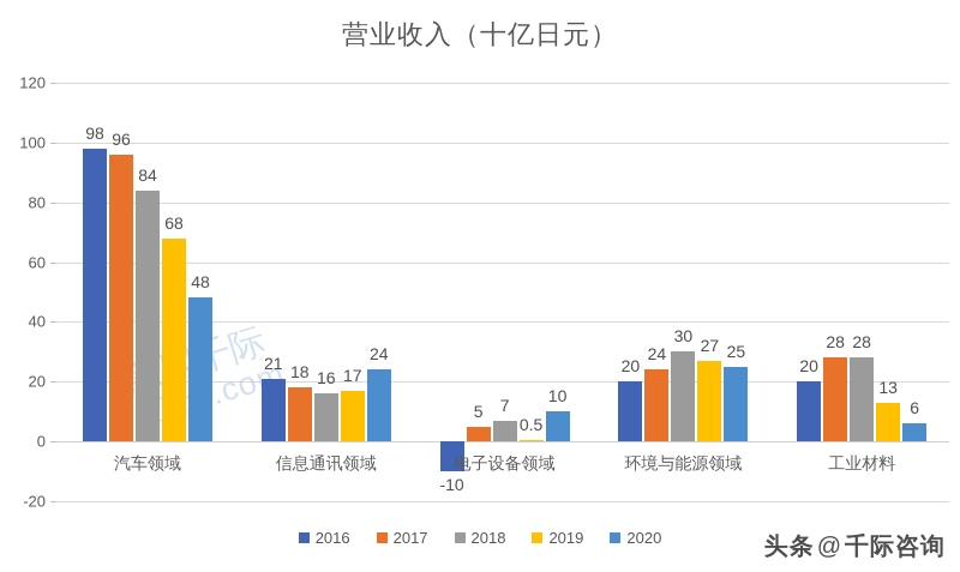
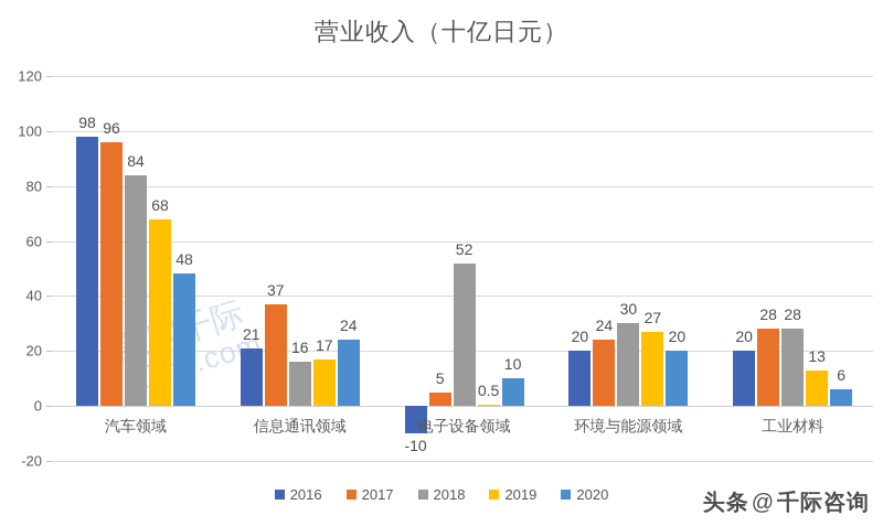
2017/信息通讯领域: 18 -> 37
2018/电子设备领域: 7 -> 52
2020/环境与能源领域: 25 -> 20
